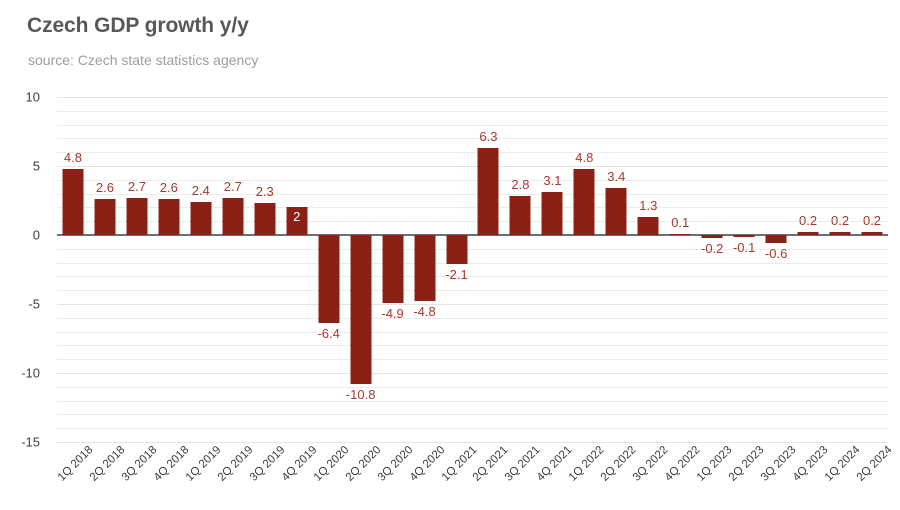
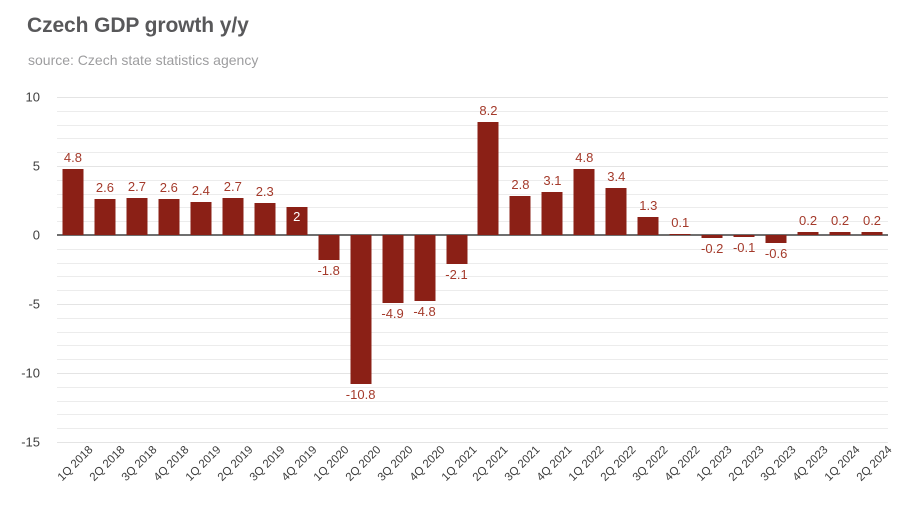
1Q 2020: -6.4 -> -1.8
2Q 2021: 6.3 -> 8.2
